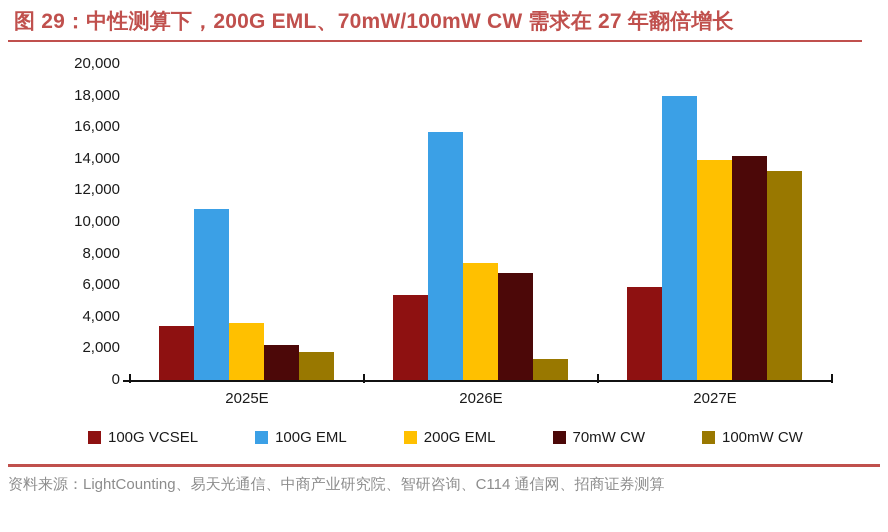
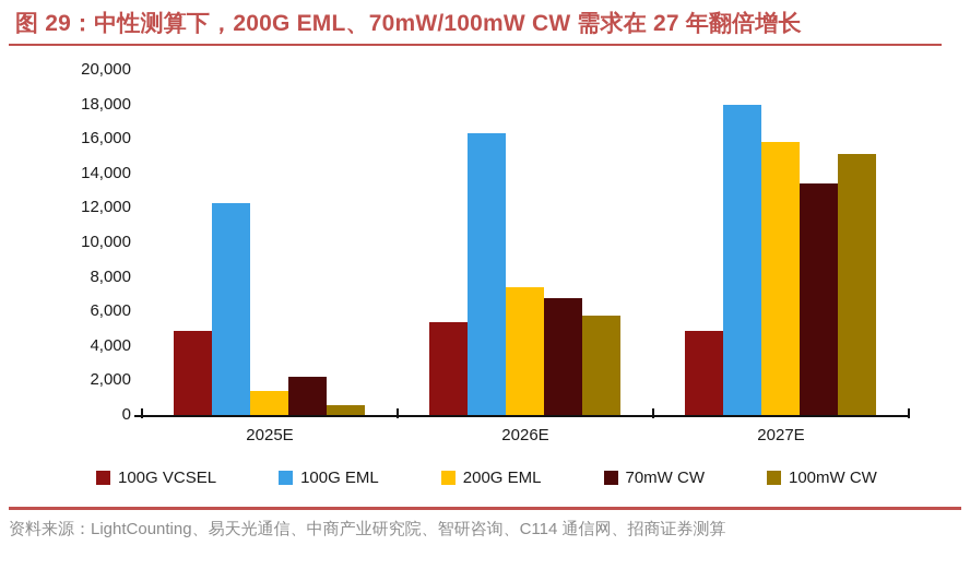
100G VCSEL/2025E: 3400 -> 4900
100G EML/2025E: 10800 -> 12300
200G EML/2025E: 3600 -> 1400
100mW CW/2025E: 1800 -> 600
100G EML/2026E: 15700 -> 16300
100mW CW/2026E: 1300 -> 5800
100G VCSEL/2027E: 5900 -> 4900
200G EML/2027E: 13900 -> 15800
70mW CW/2027E: 14200 -> 13400
100mW CW/2027E: 13200 -> 15200
